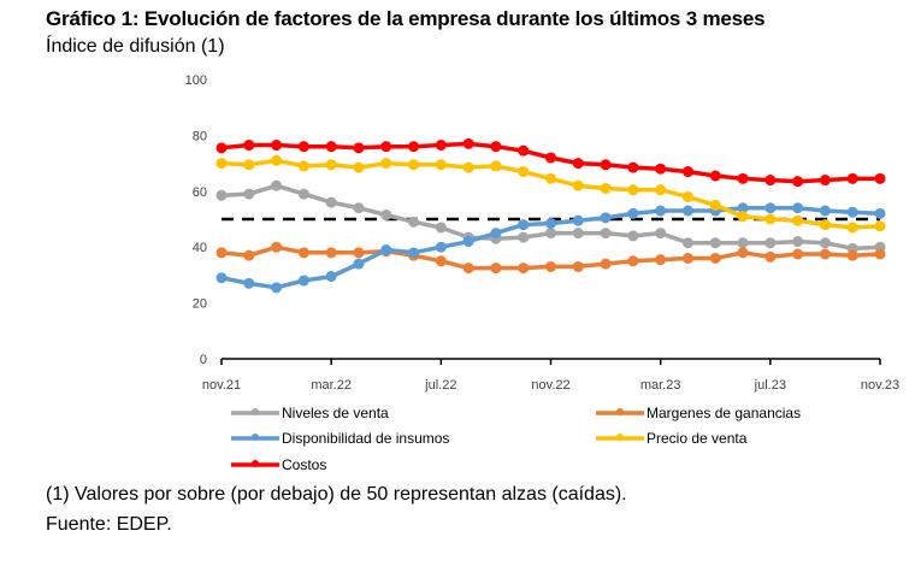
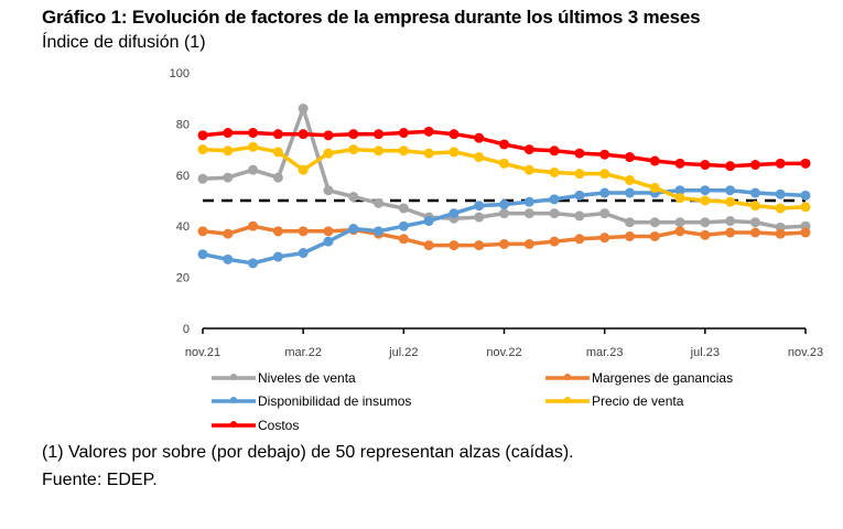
Niveles de venta/mar.22: 56 -> 86
Precio de venta/mar.22: 70 -> 62
